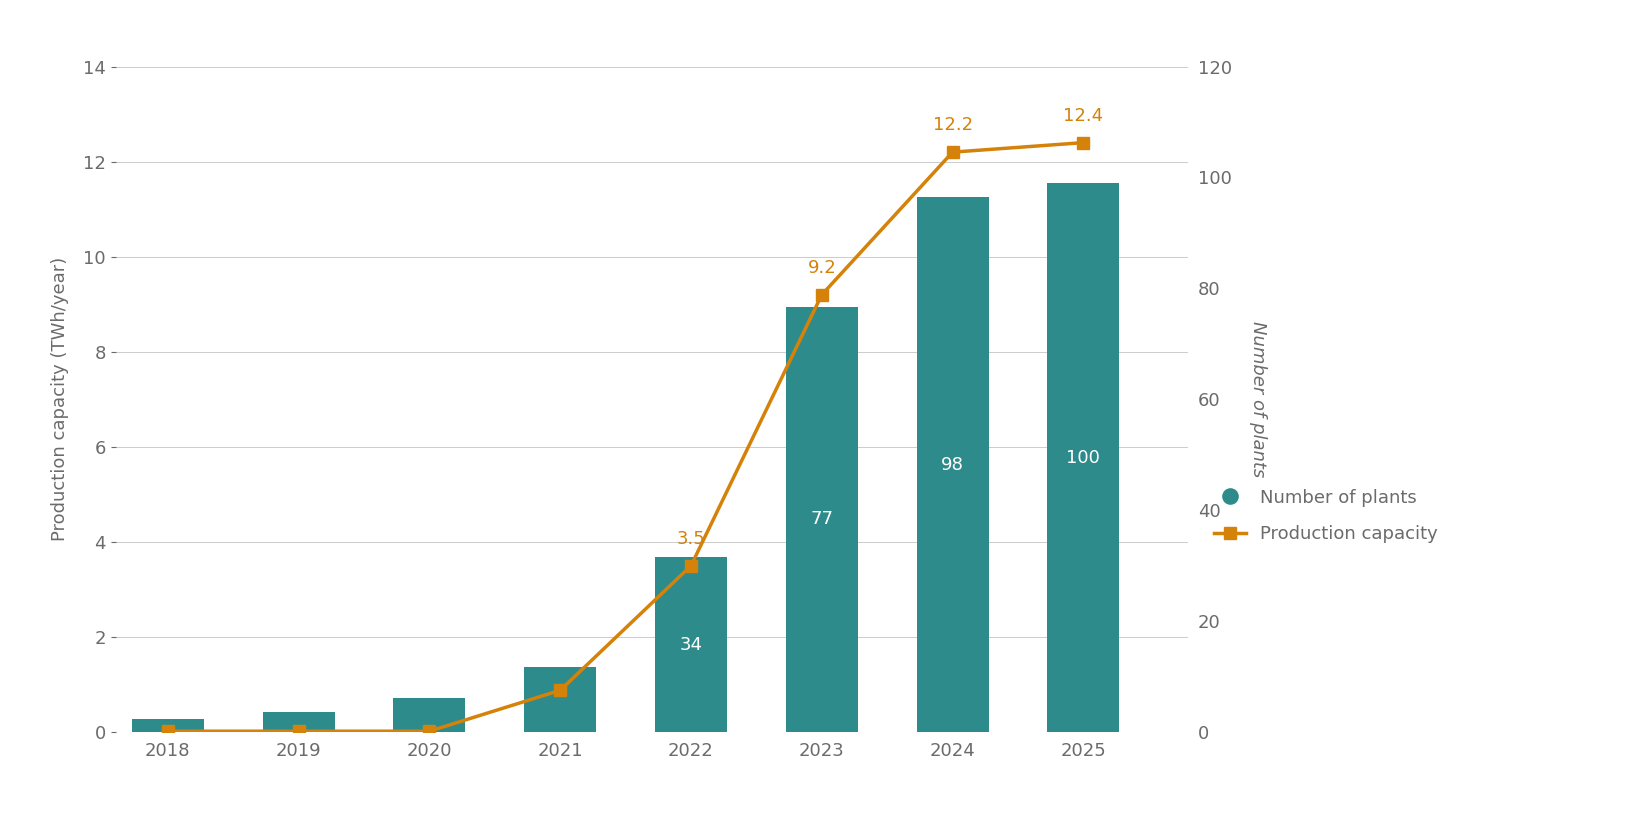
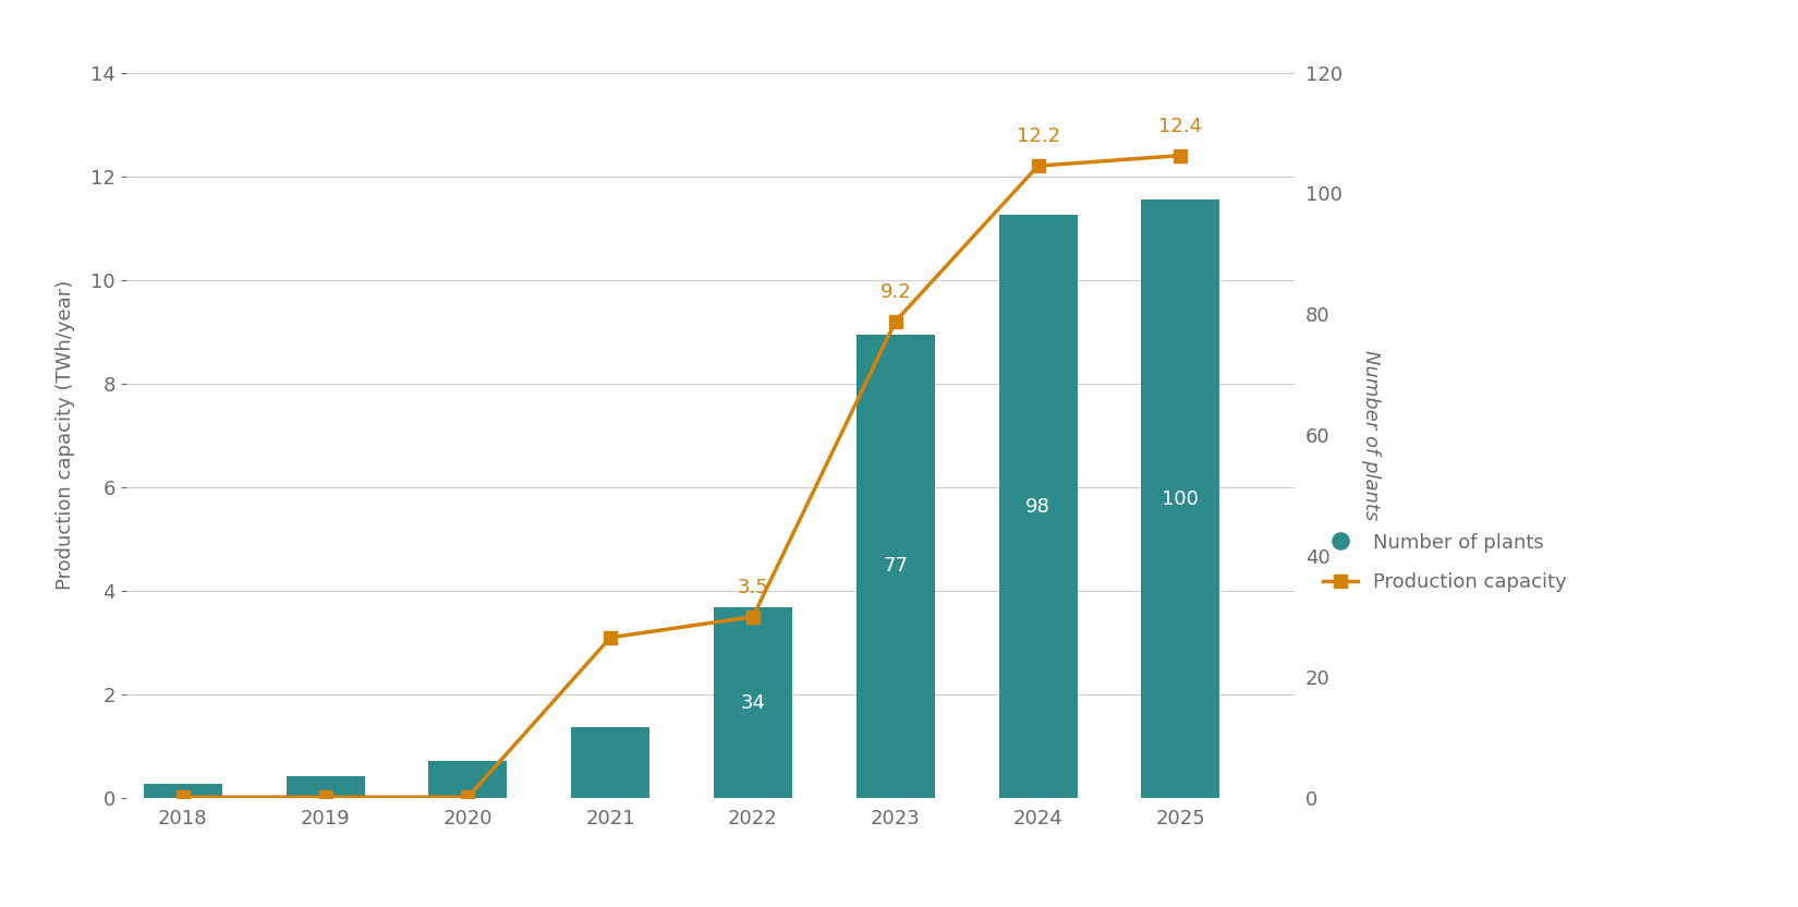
Production capacity/2021: 0.88 -> 3.10
